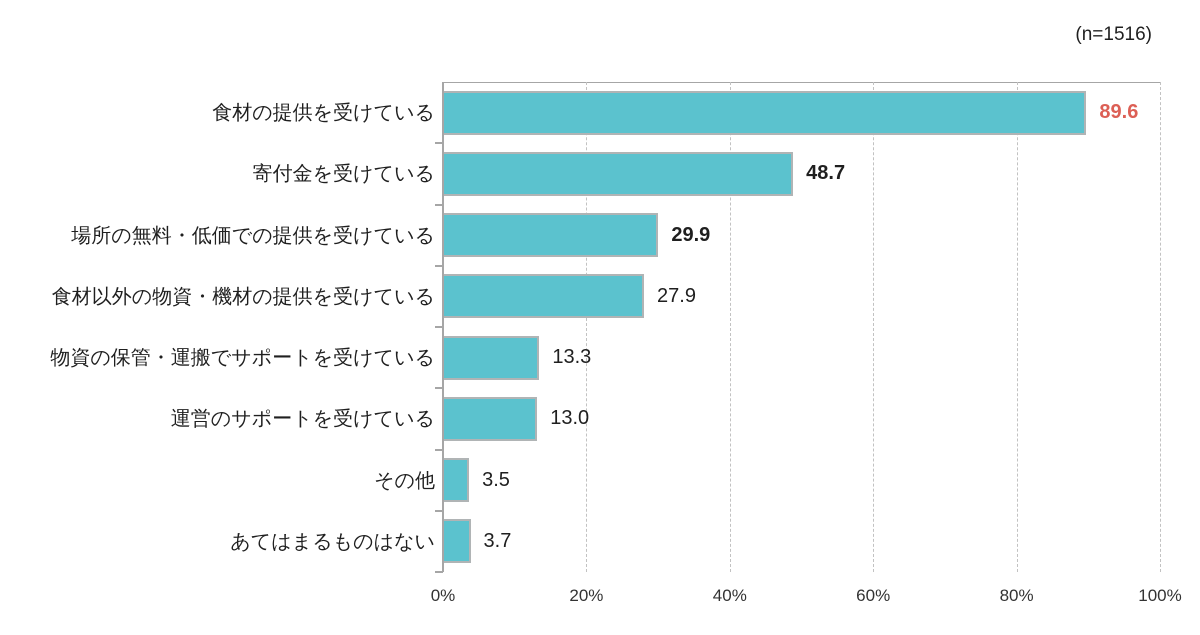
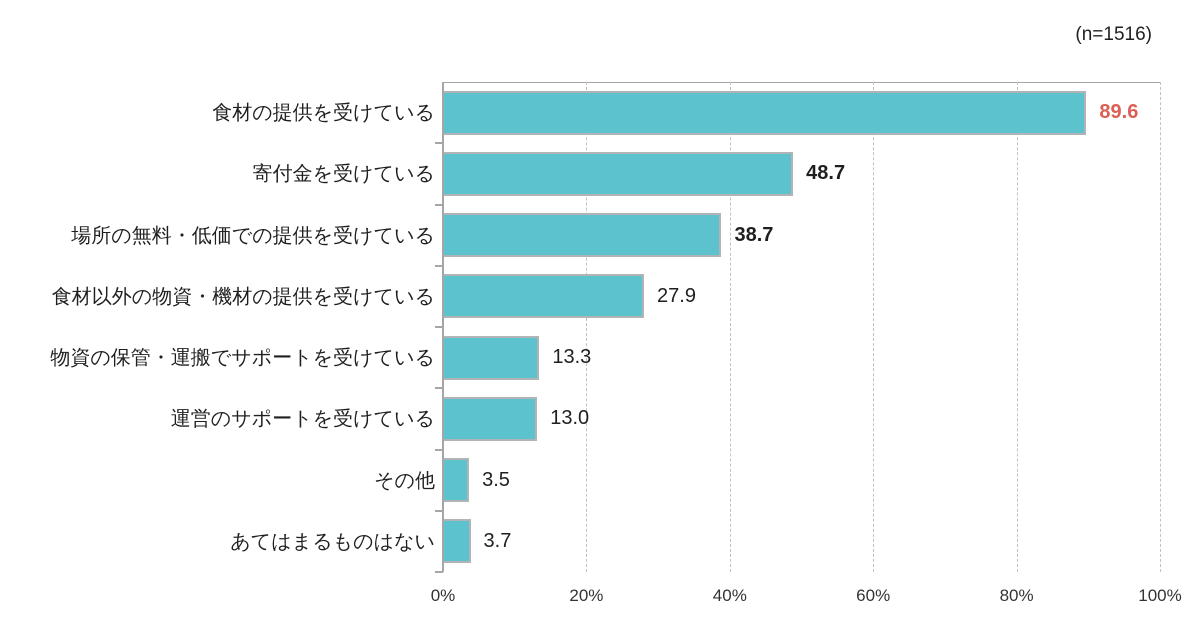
場所の無料・低価での提供を受けている: 29.9 -> 38.7
